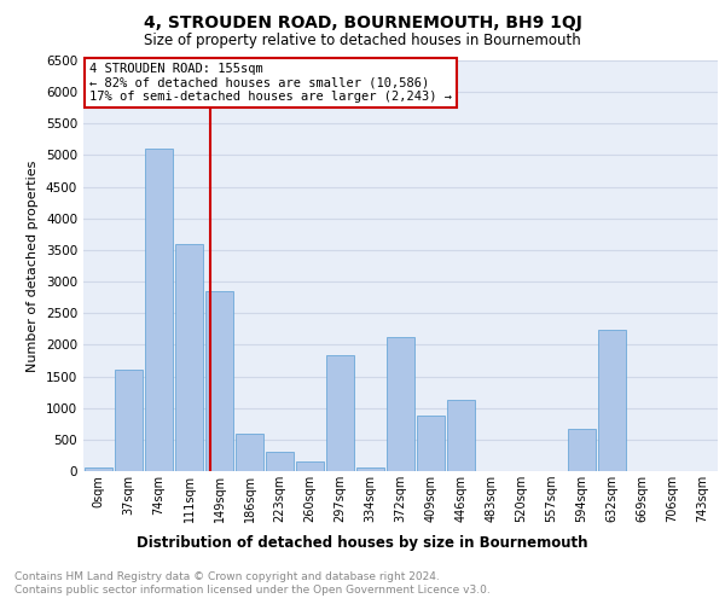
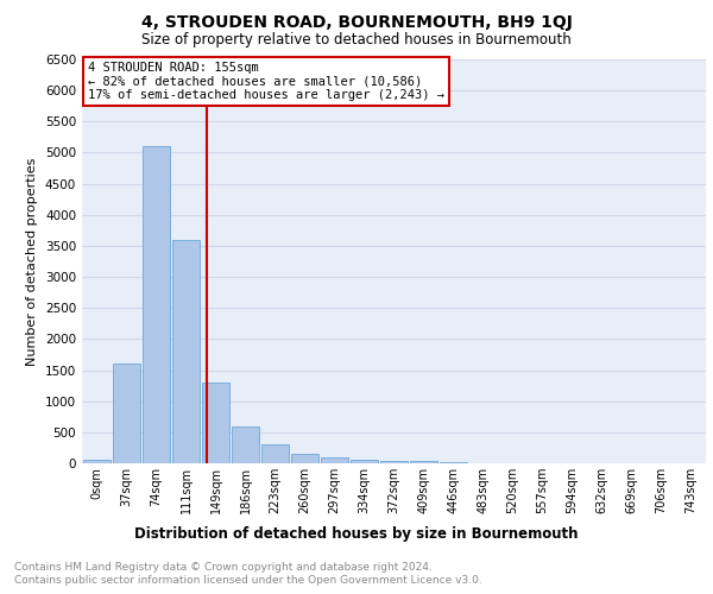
149sqm: 2840 -> 1300
297sqm: 1840 -> 100
372sqm: 2120 -> 40
409sqm: 880 -> 30
446sqm: 1120 -> 20
594sqm: 660 -> 0
632sqm: 2240 -> 0
